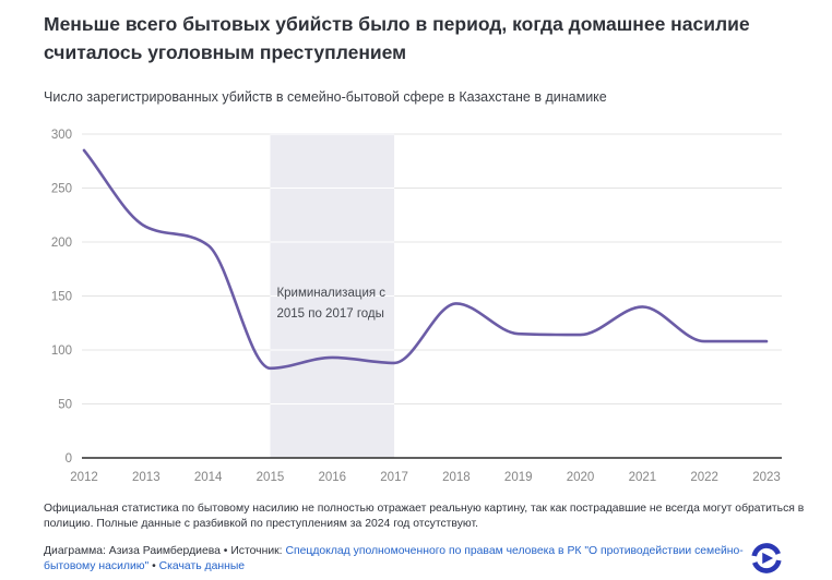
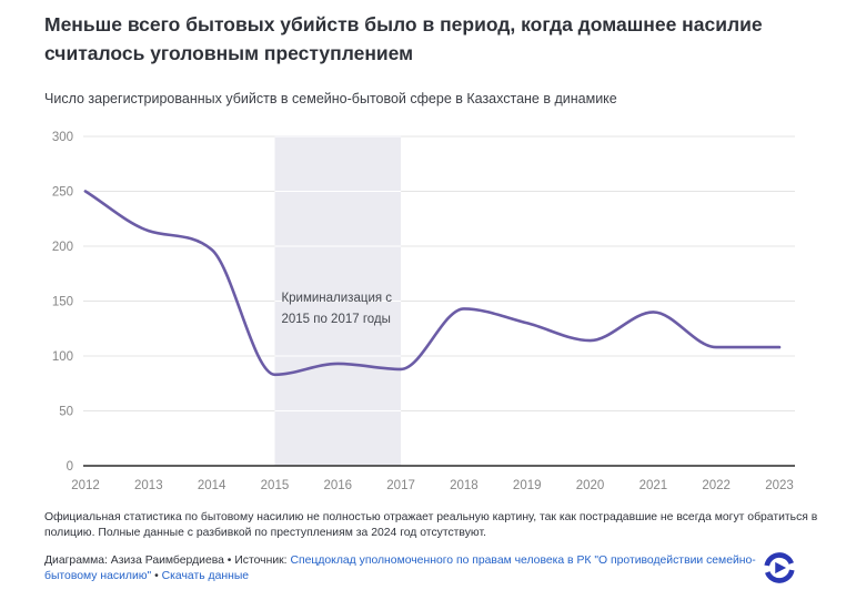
2012: 280 -> 250
2019: 120 -> 130
